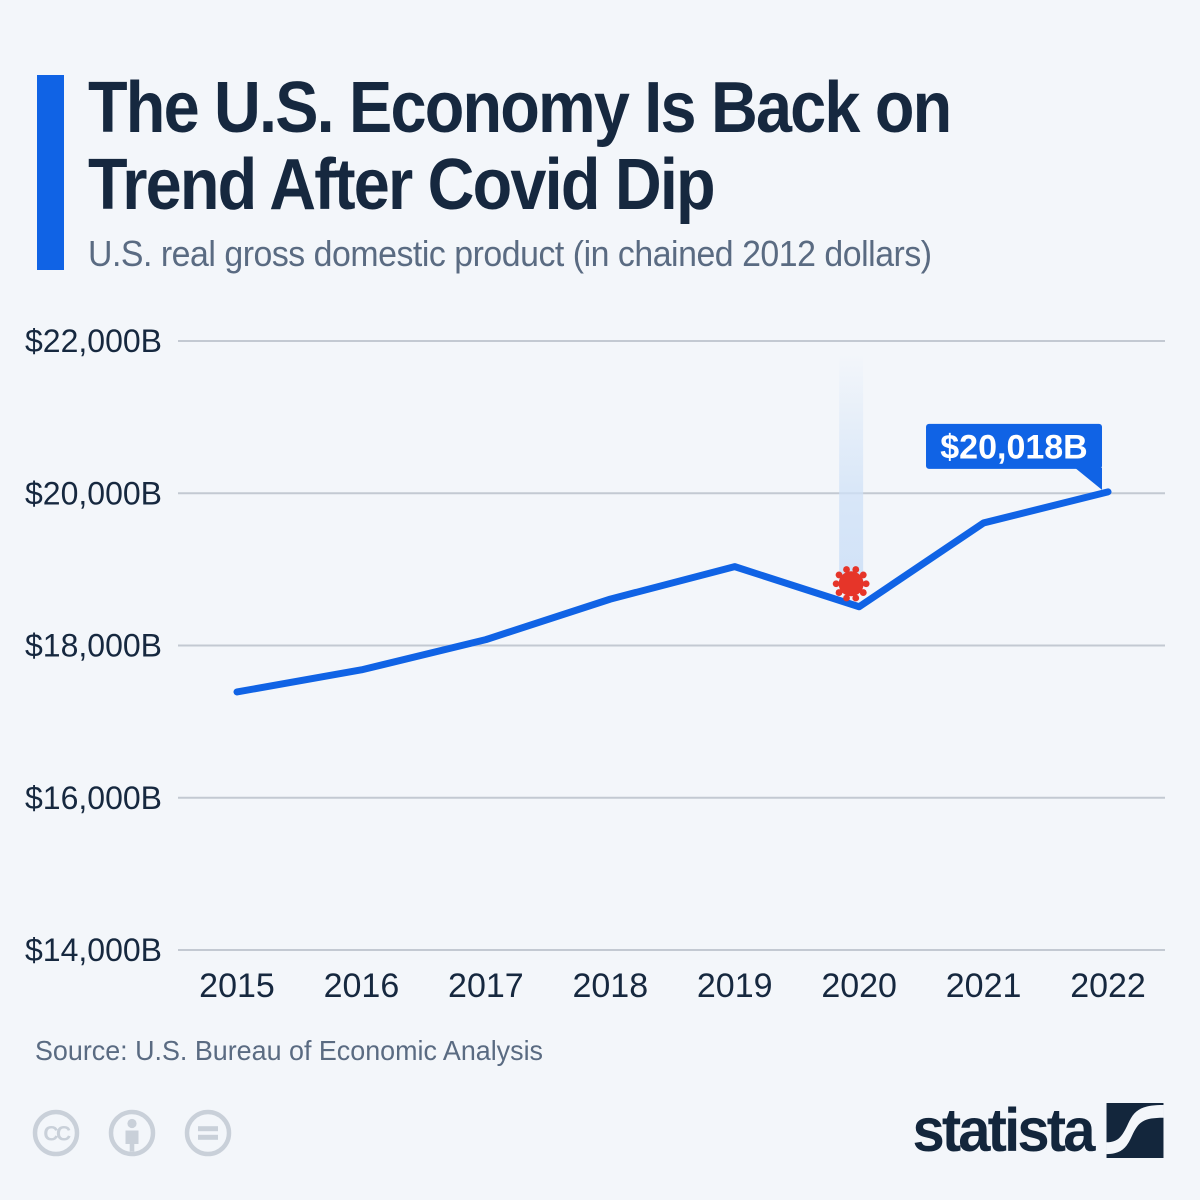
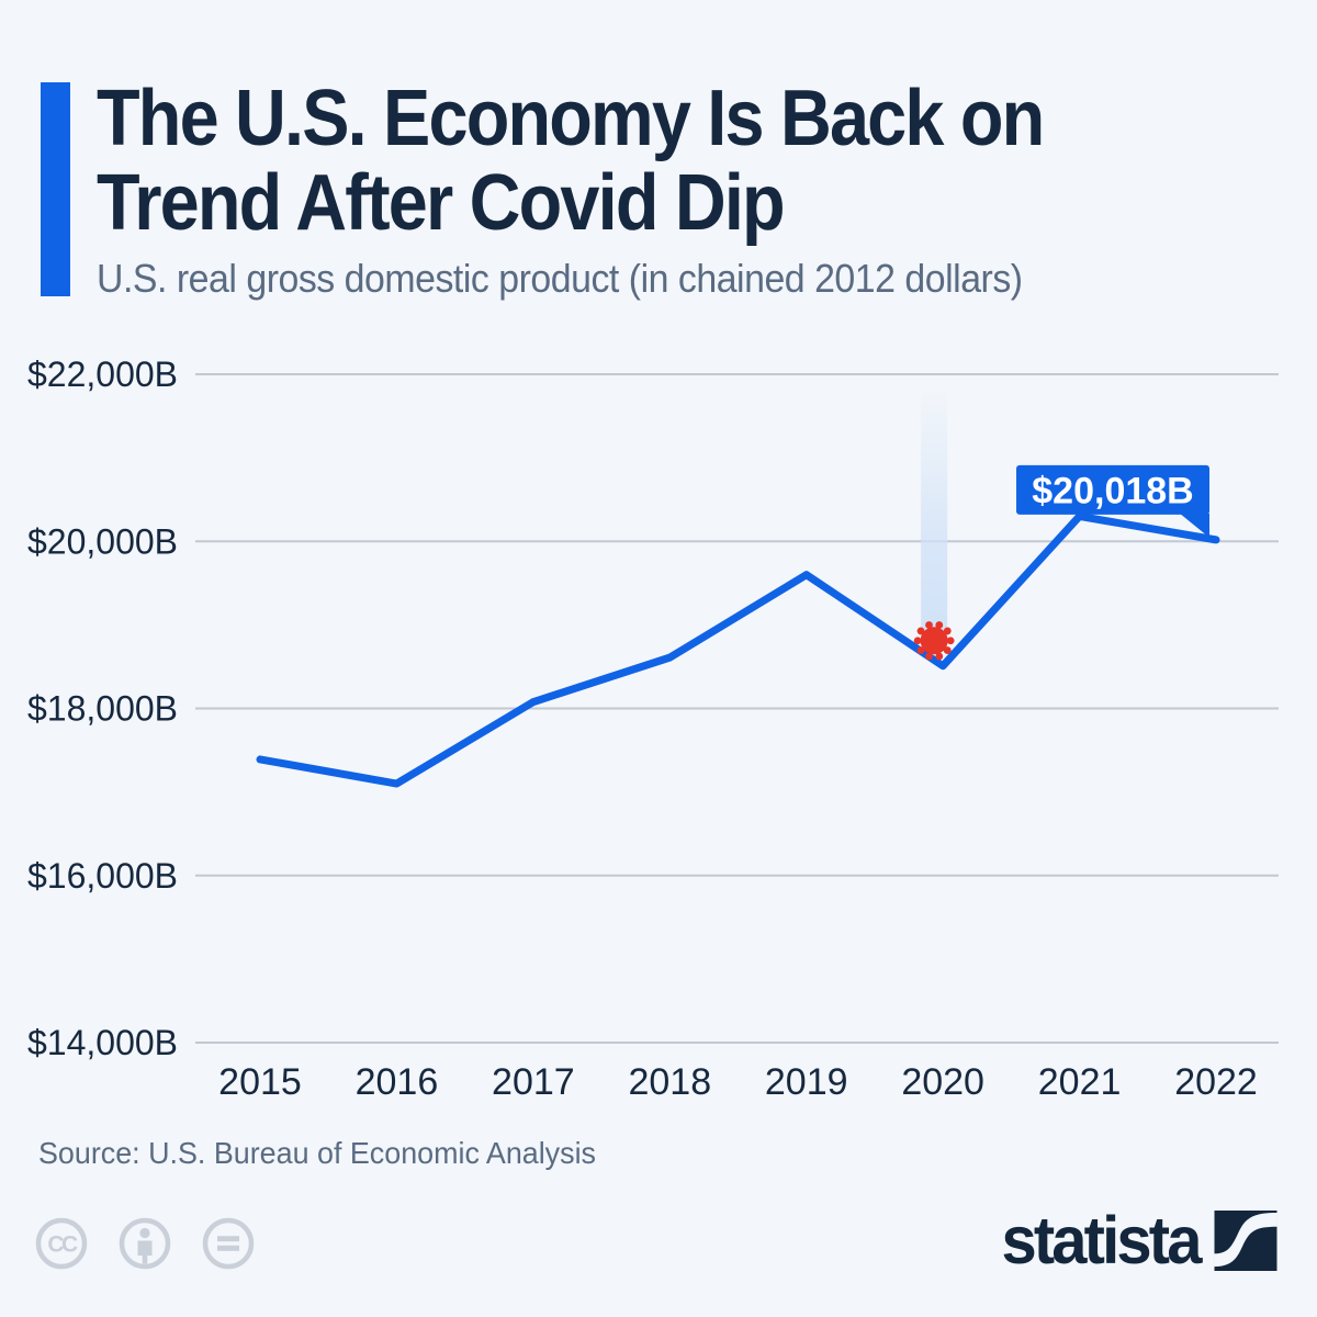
2016: $17700B -> $17100B
2019: $19000B -> $19600B
2021: $19600B -> $20300B
